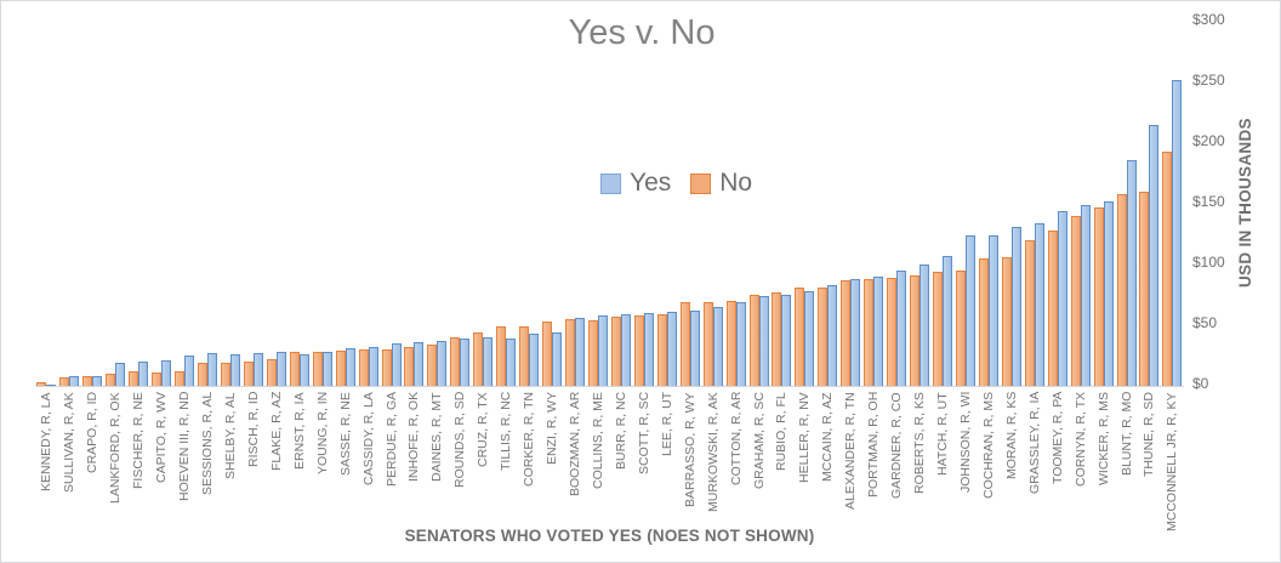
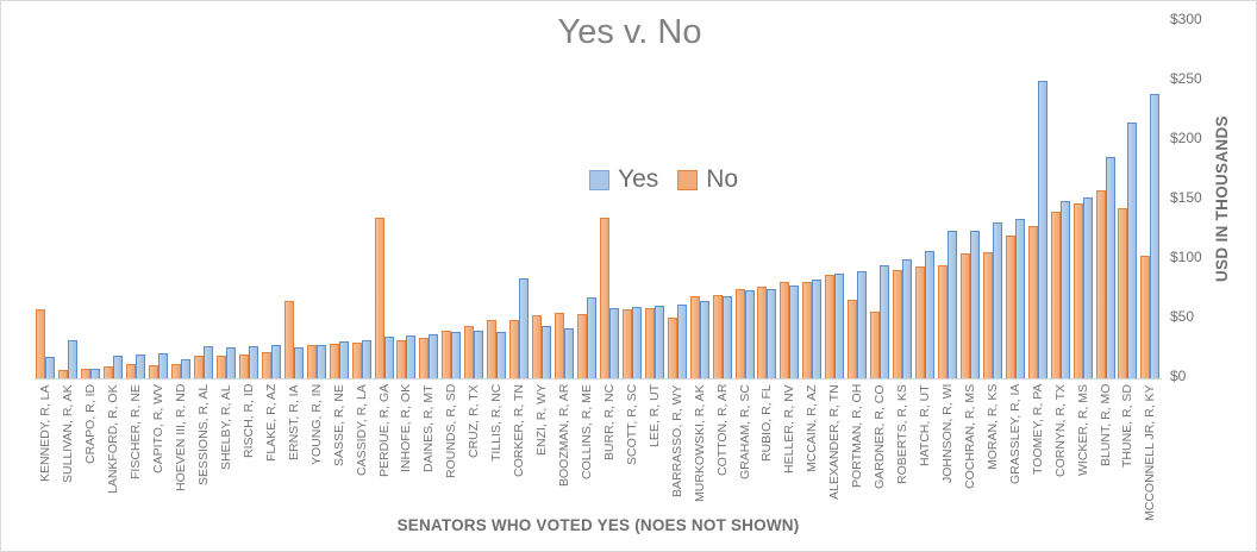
Yes/KENNEDY, R, LA: $1 -> $18
No/KENNEDY, R, LA: $3 -> $58
Yes/SULLIVAN, R, AK: $8 -> $32
Yes/HOEVEN III, R, ND: $25 -> $16
No/ERNST, R, IA: $28 -> $65
No/PERDUE, R, GA: $30 -> $135
Yes/CORKER, R, TN: $43 -> $84
Yes/BOOZMAN, R, AR: $56 -> $42
Yes/COLLINS, R, ME: $58 -> $68
No/BURR, R, NC: $57 -> $135
No/BARRASSO, R, WY: $69 -> $51
No/PORTMAN, R, OH: $88 -> $66
No/GARDNER, R, CO: $89 -> $56
Yes/TOOMEY, R, PA: $144 -> $250
No/THUNE, R, SD: $160 -> $143
Yes/MCCONNELL JR, R, KY: $252 -> $239
No/MCCONNELL JR, R, KY: $193 -> $103
